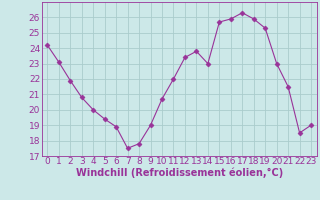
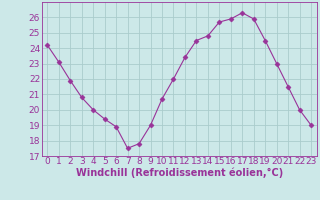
13: 23.8 -> 24.5
14: 23.0 -> 24.8
19: 25.3 -> 24.5
22: 18.5 -> 20.0
